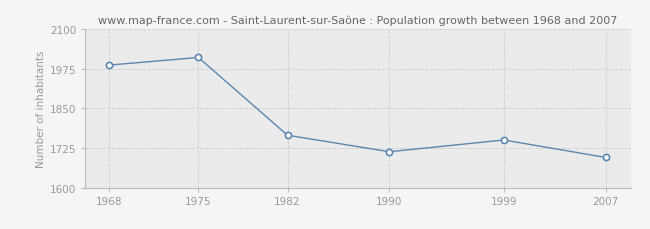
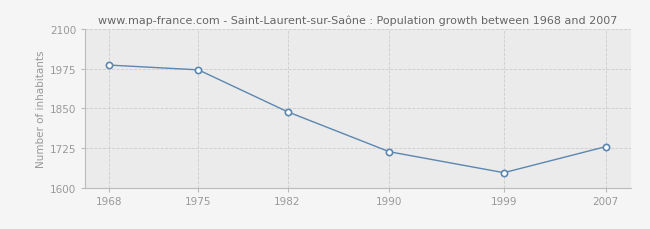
1975: 2010 -> 1971
1982: 1765 -> 1839
1999: 1750 -> 1647
2007: 1695 -> 1729
